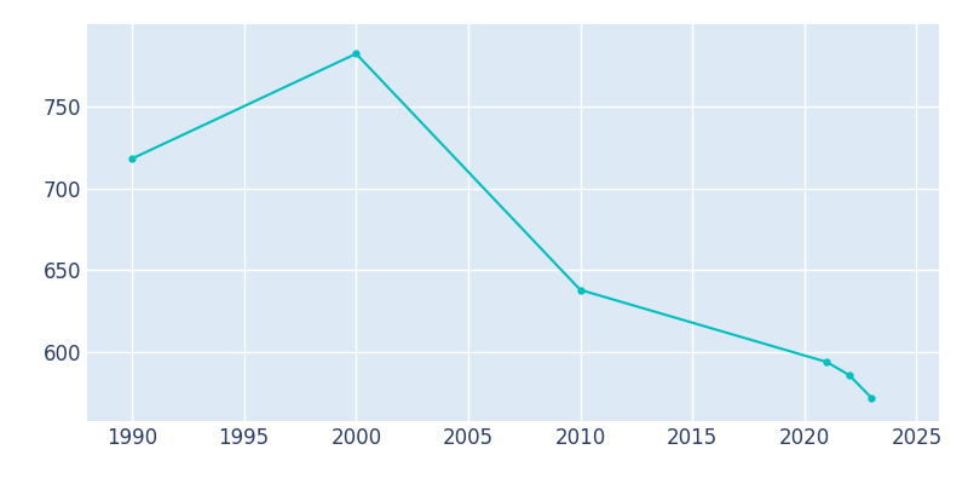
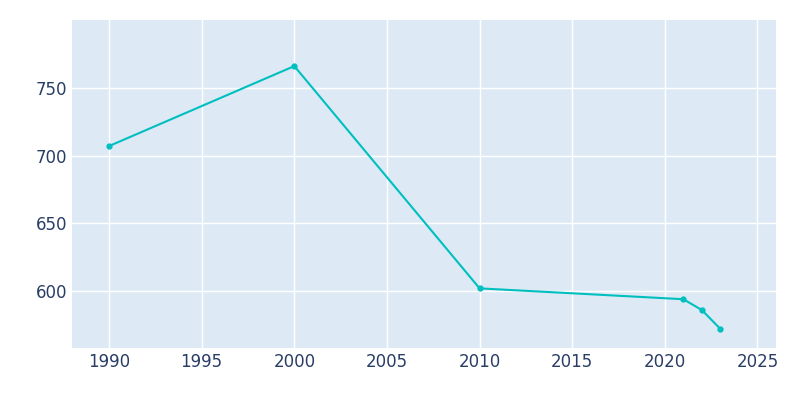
1990: 718 -> 707
2000: 782 -> 766
2010: 638 -> 602
